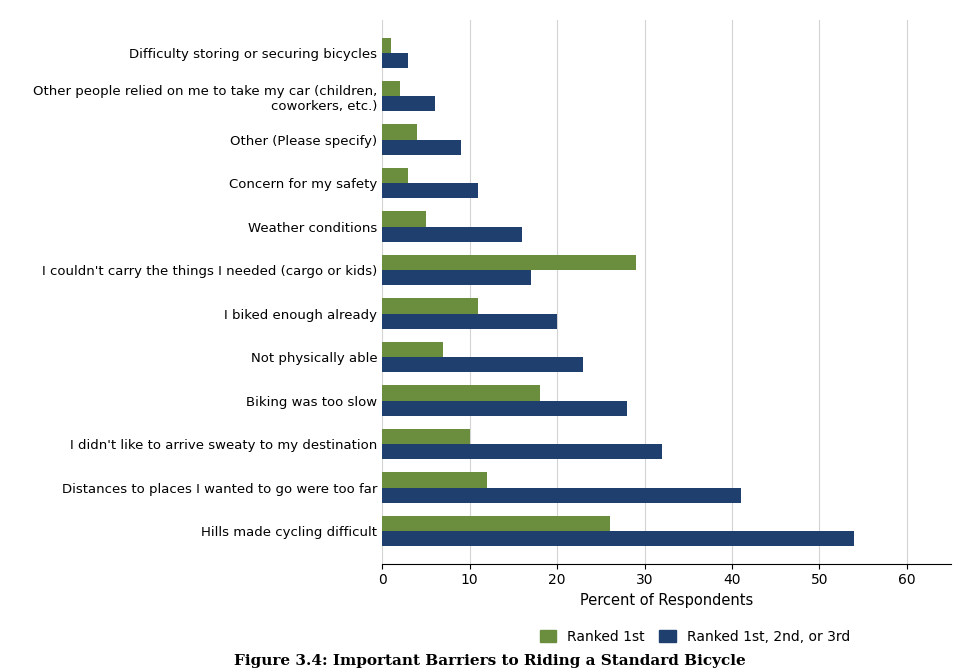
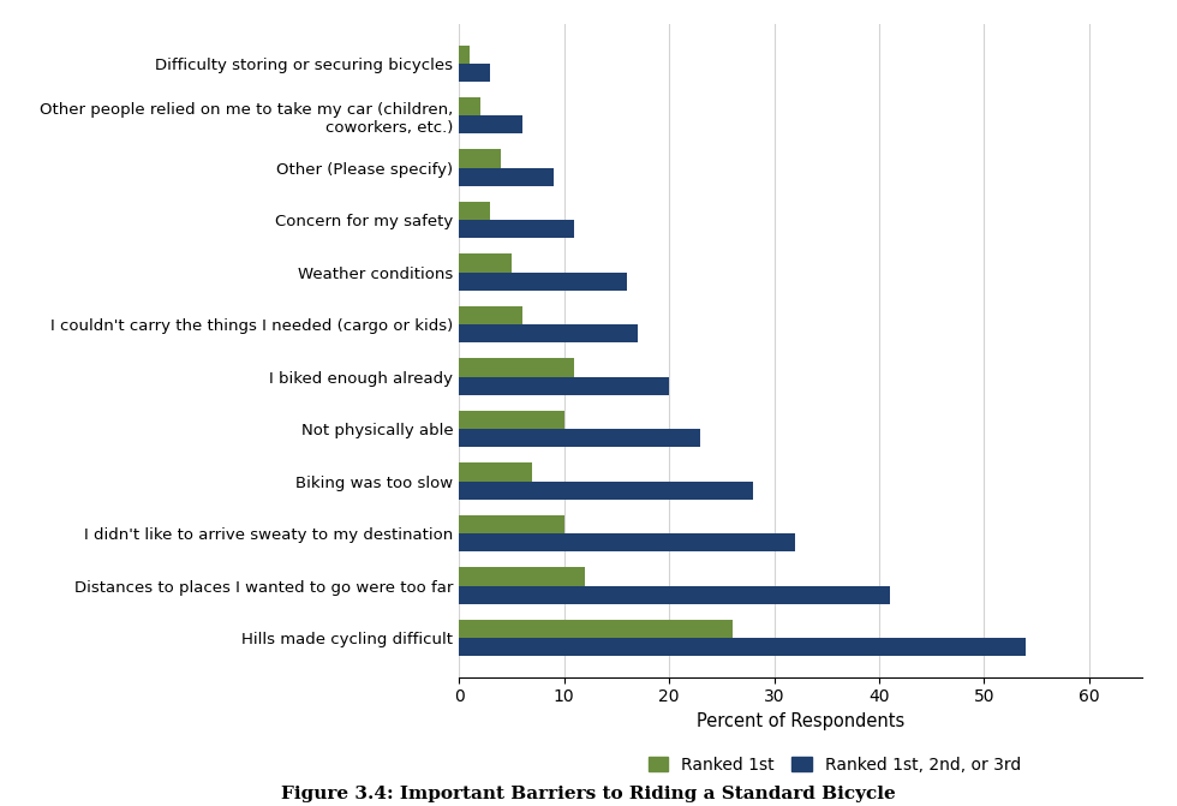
Ranked 1st/I couldn't carry the things I needed (cargo or kids): 29 -> 6
Ranked 1st/Not physically able: 7 -> 10
Ranked 1st/Biking was too slow: 18 -> 7
